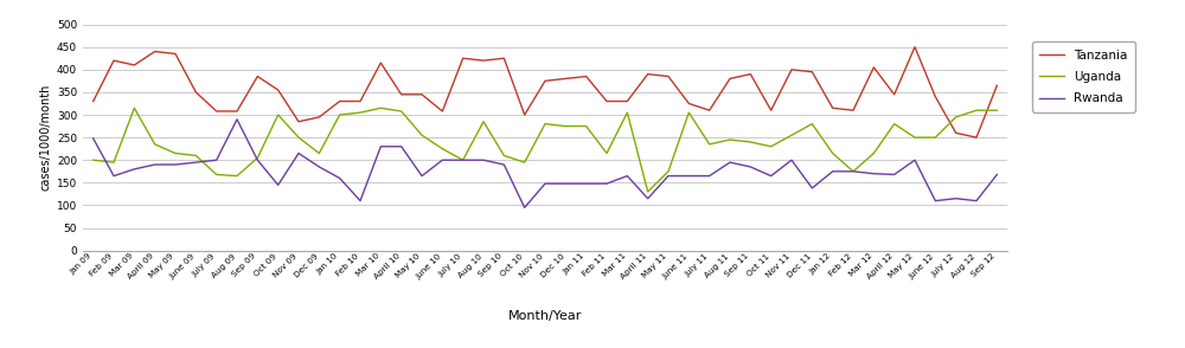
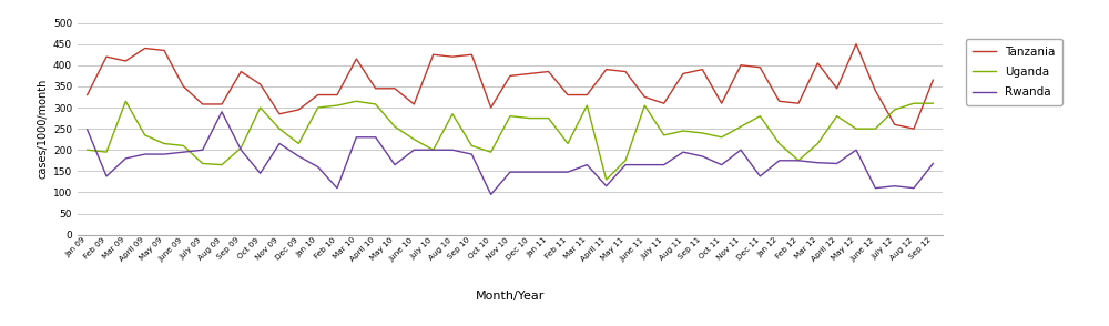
Rwanda/Feb 09: 165 -> 138
